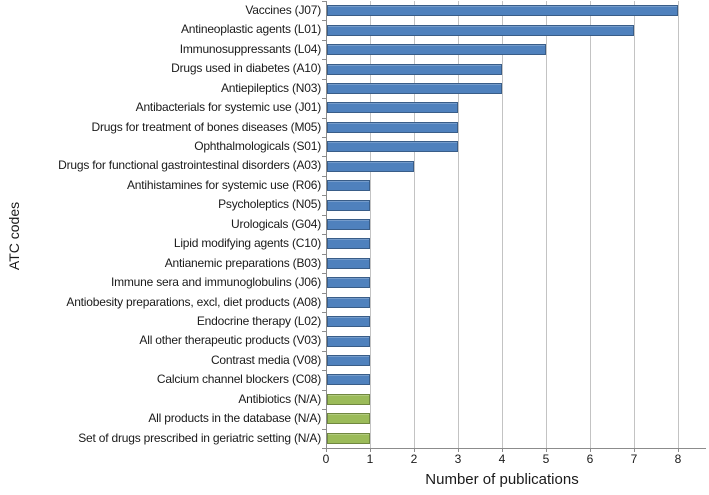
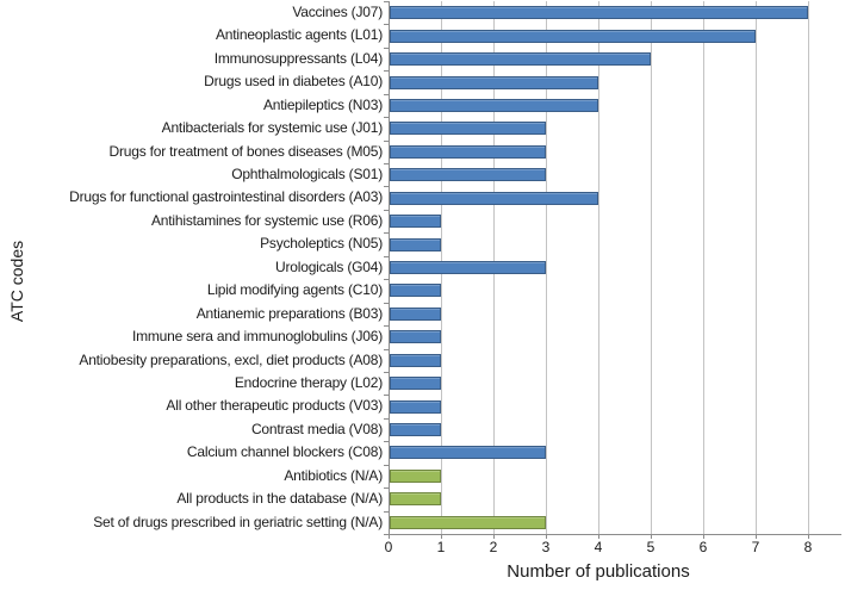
Drugs for functional gastrointestinal disorders (A03): 2 -> 4
Urologicals (G04): 1 -> 3
Calcium channel blockers (C08): 1 -> 3
Set of drugs prescribed in geriatric setting (N/A): 1 -> 3
